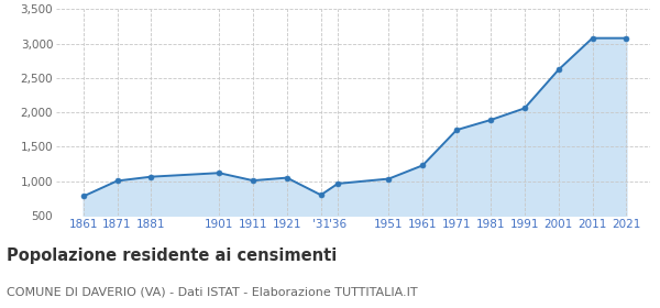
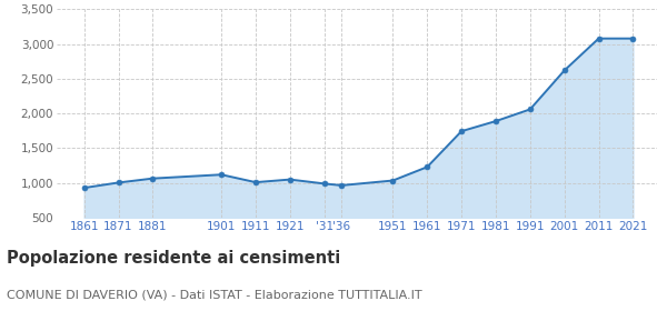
1861: 780 -> 930
'31: 800 -> 990
